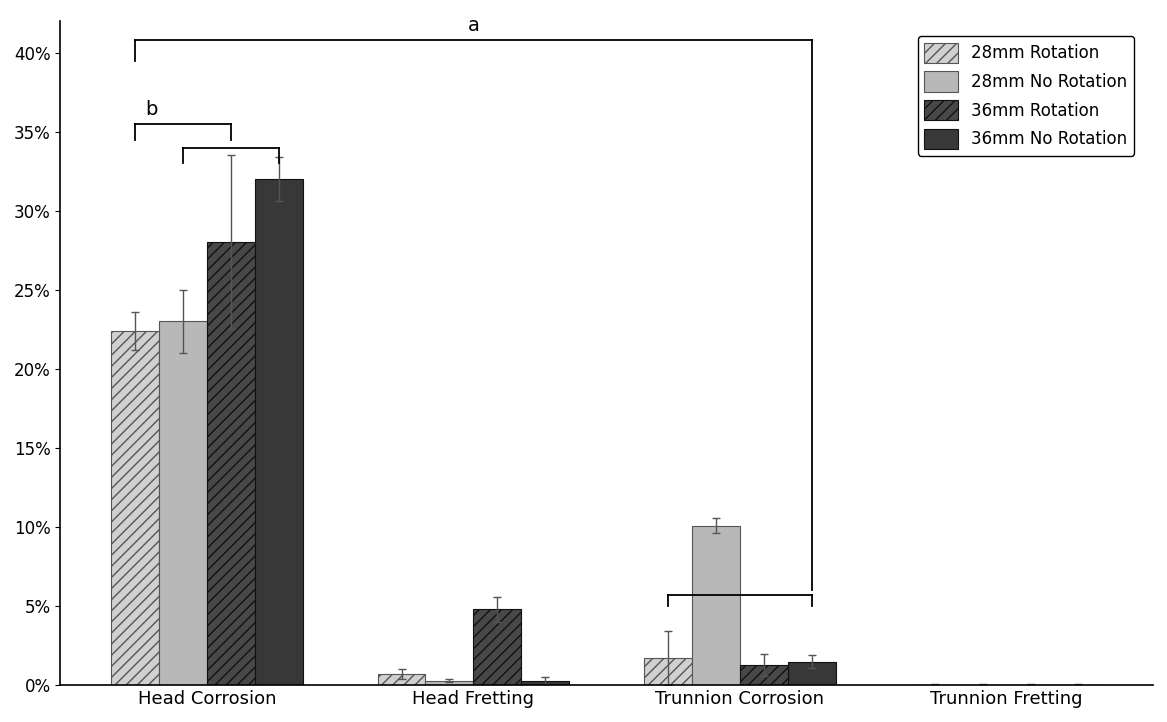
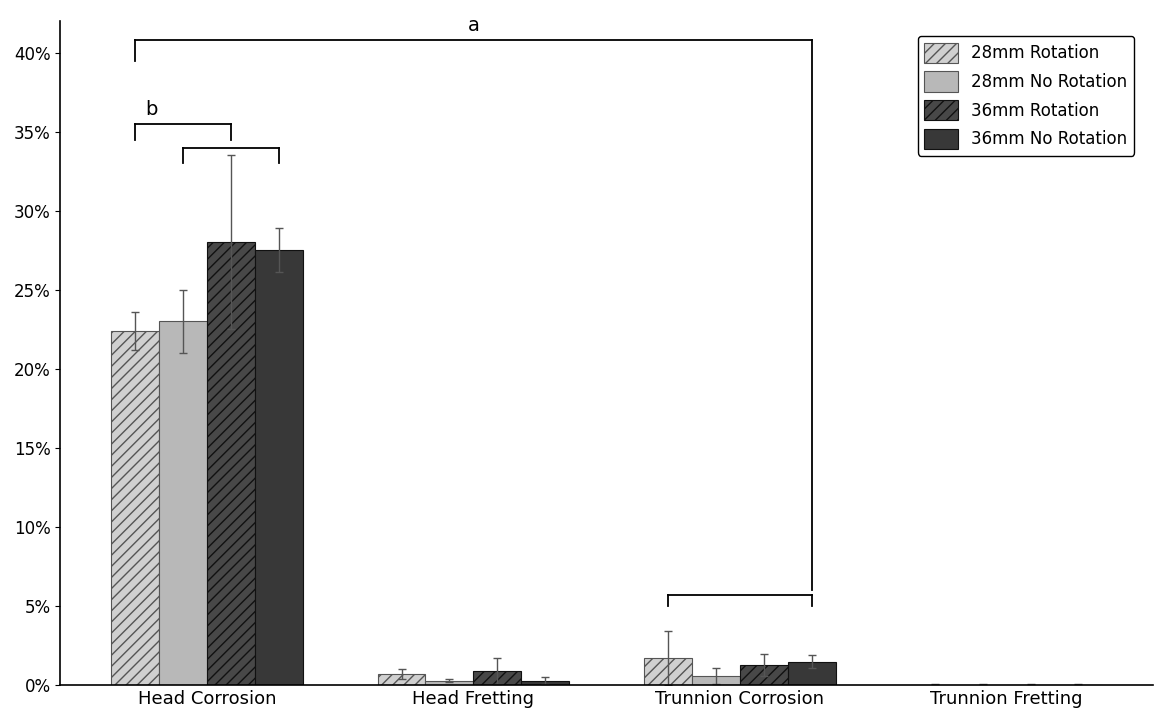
36mm No Rotation/Head Corrosion: 32.0% -> 27.5%
36mm Rotation/Head Fretting: 4.8% -> 0.9%
28mm No Rotation/Trunnion Corrosion: 10.1% -> 0.6%
